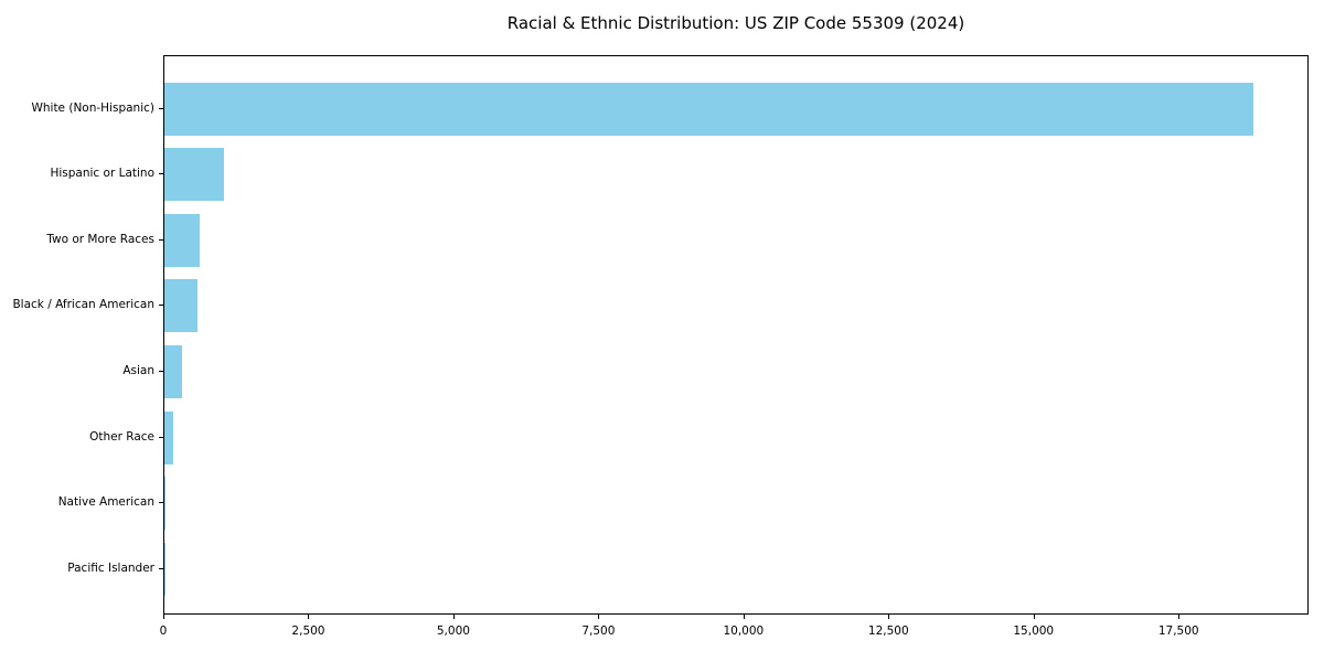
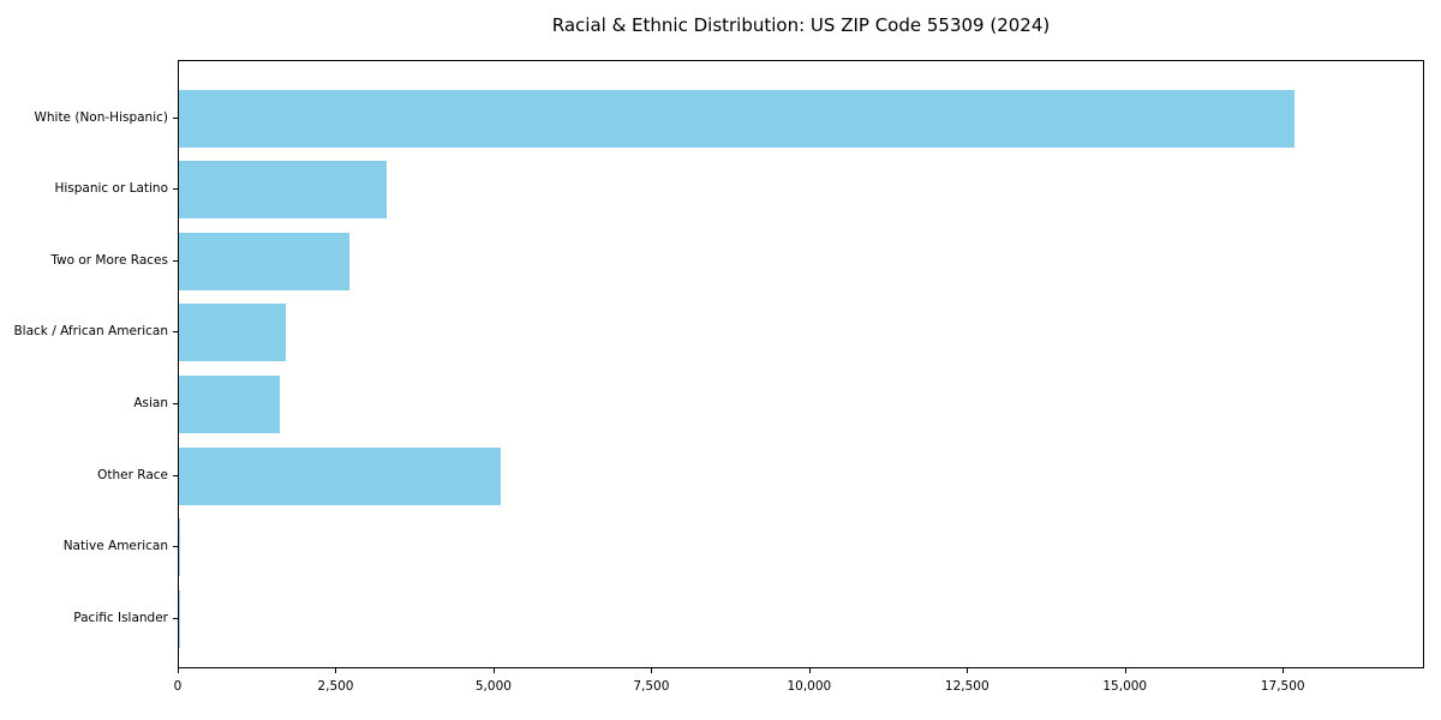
White (Non-Hispanic): 18800 -> 17700
Hispanic or Latino: 1000 -> 3300
Two or More Races: 600 -> 2700
Black / African American: 600 -> 1700
Asian: 300 -> 1600
Other Race: 200 -> 5100
